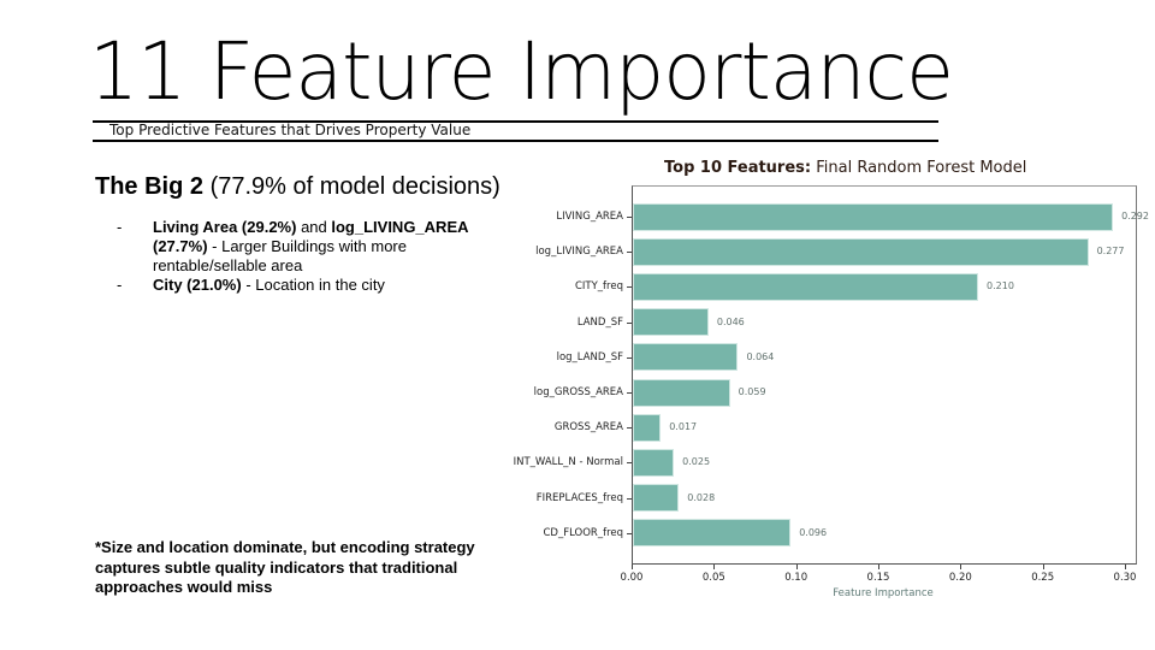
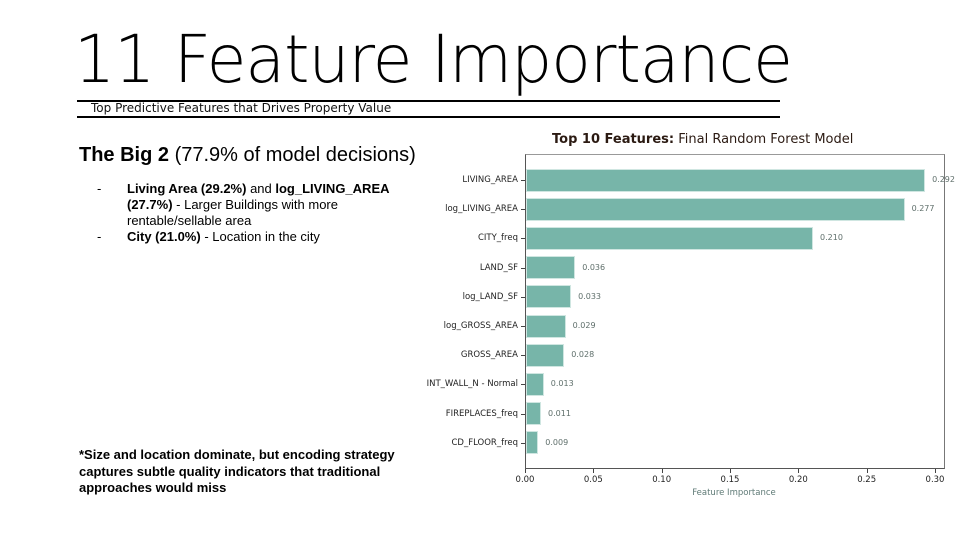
LAND_SF: 0.046 -> 0.036
log_LAND_SF: 0.064 -> 0.033
log_GROSS_AREA: 0.059 -> 0.029
GROSS_AREA: 0.017 -> 0.028
INT_WALL_N - Normal: 0.025 -> 0.013
FIREPLACES_freq: 0.028 -> 0.011
CD_FLOOR_freq: 0.096 -> 0.009
